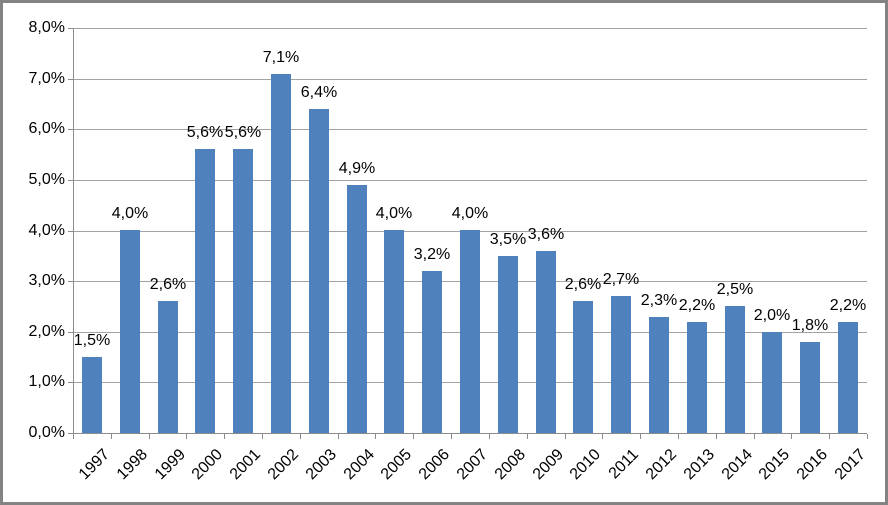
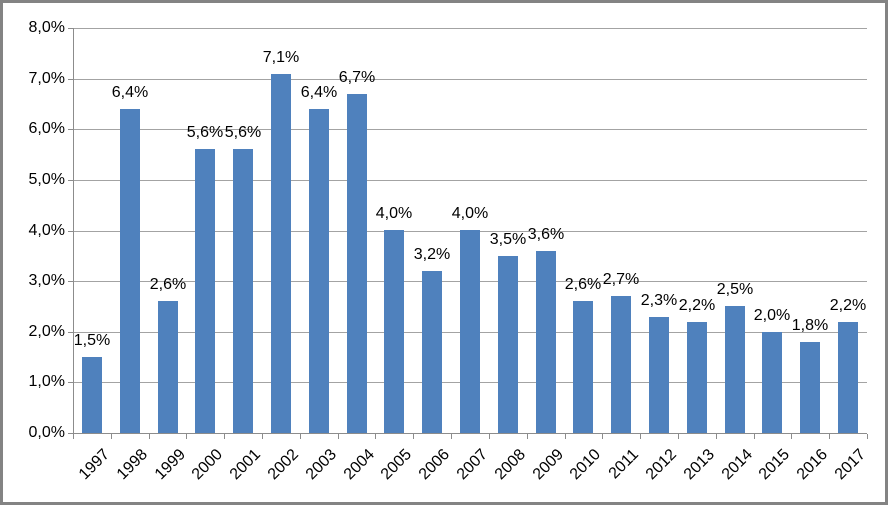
1998: 4,0% -> 6,4%
2004: 4,9% -> 6,7%
